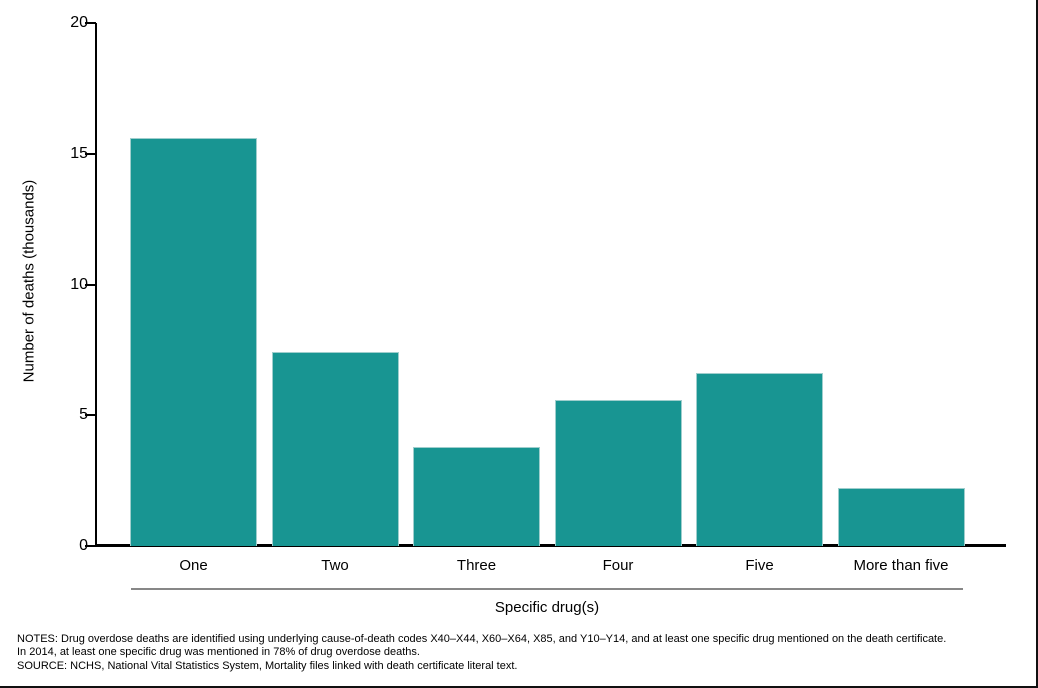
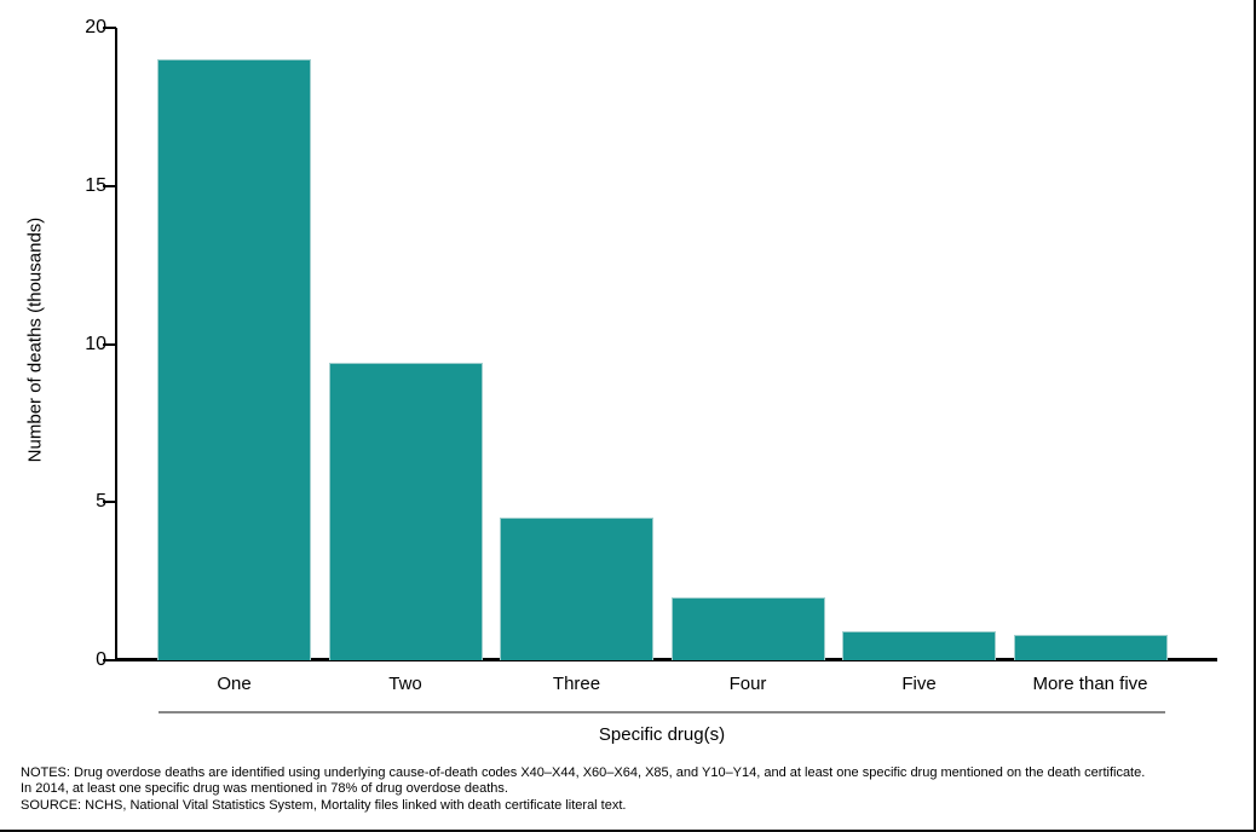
One: 15.6 -> 19.0
Two: 7.4 -> 9.4
Three: 3.8 -> 4.5
Four: 5.6 -> 2.0
Five: 6.6 -> 0.9
More than five: 2.2 -> 0.8
